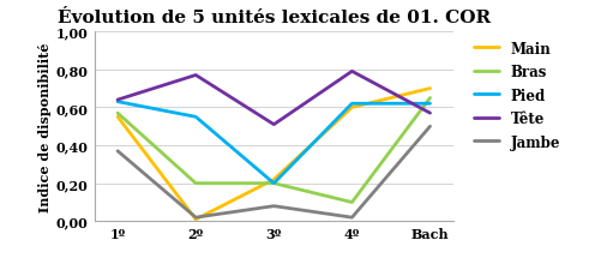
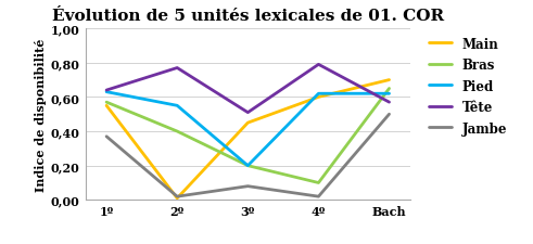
Bras/2º: 0,20 -> 0,40
Main/3º: 0,22 -> 0,45
